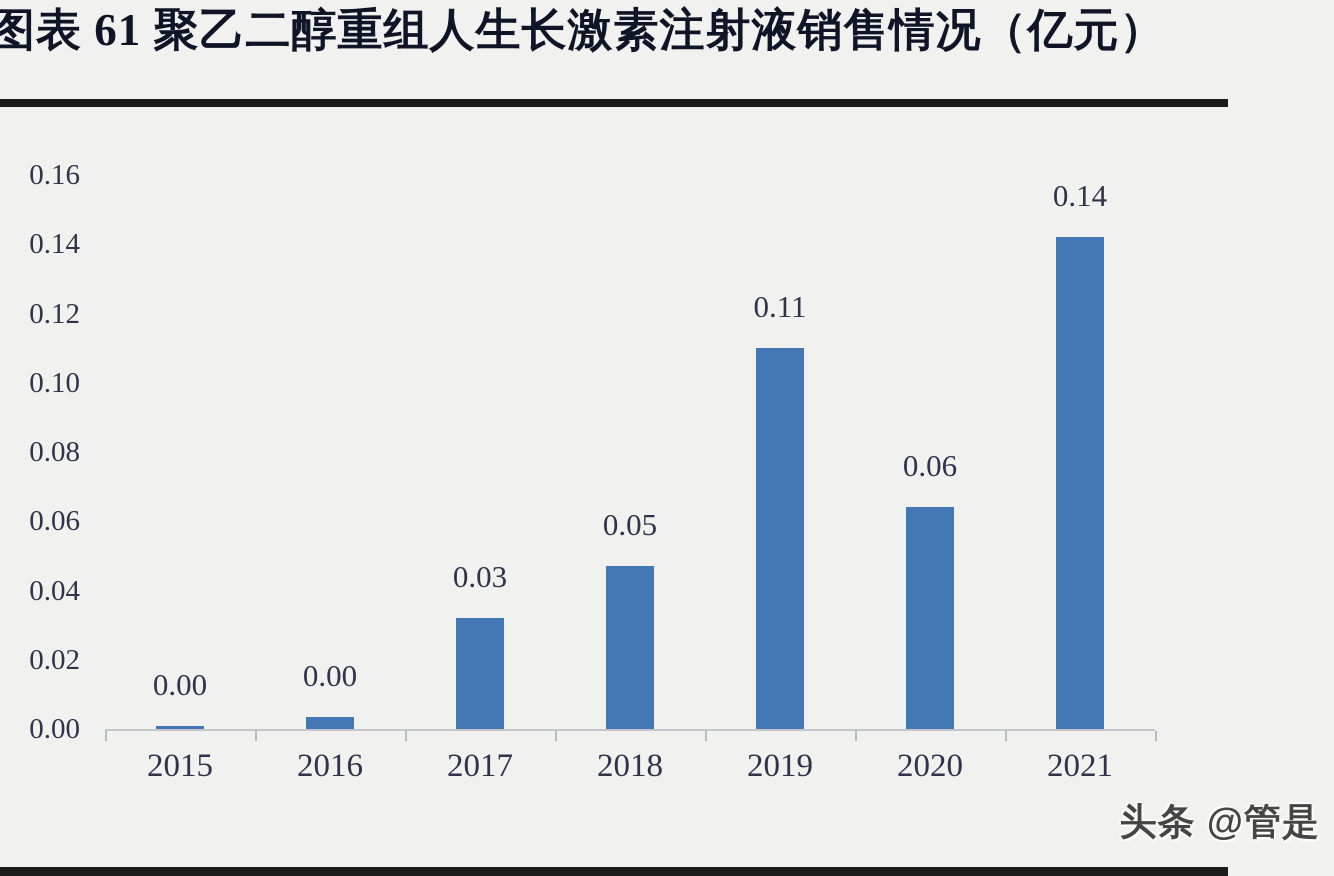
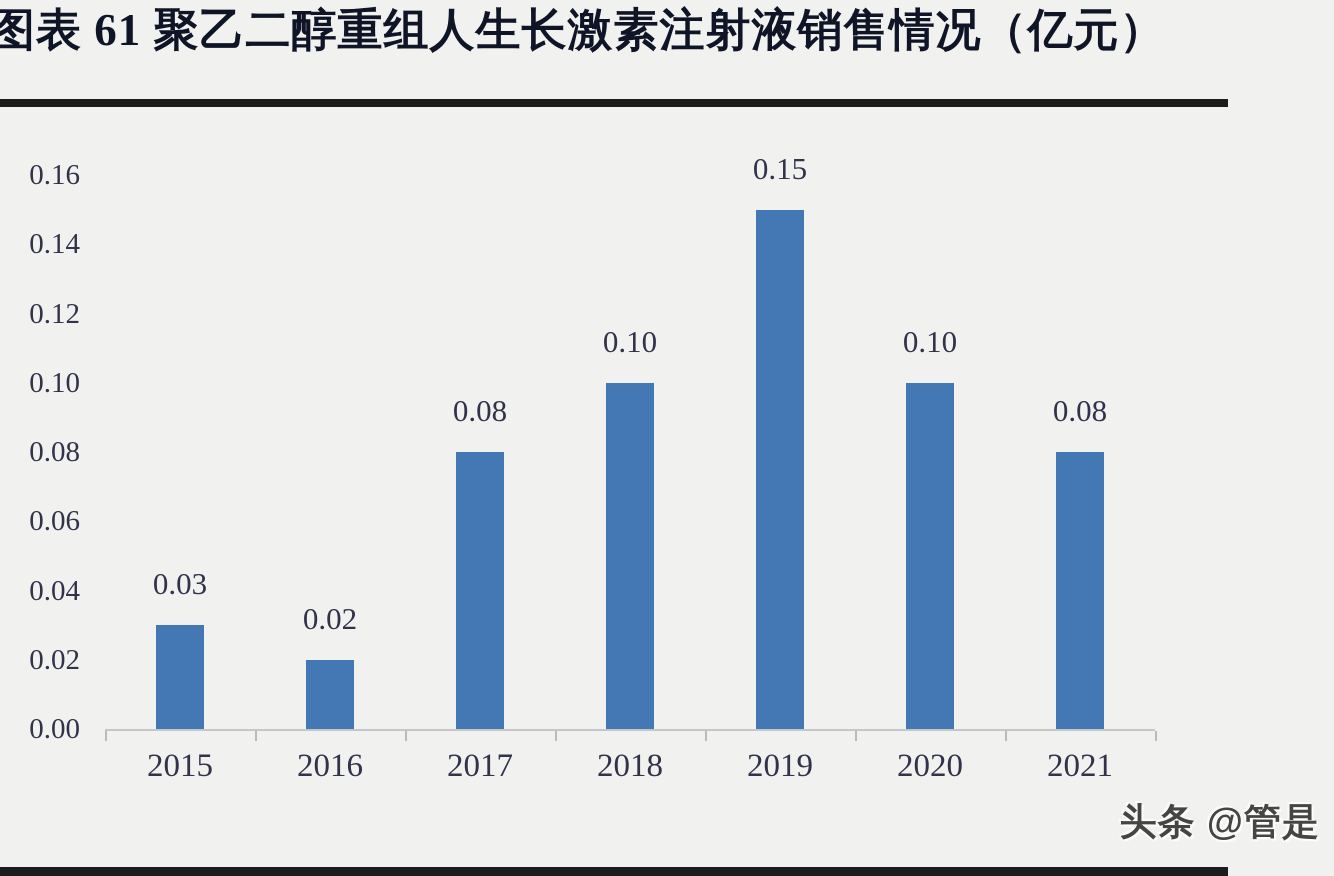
2015: 0.00 -> 0.03
2016: 0.00 -> 0.02
2017: 0.03 -> 0.08
2018: 0.05 -> 0.10
2019: 0.11 -> 0.15
2020: 0.06 -> 0.10
2021: 0.14 -> 0.08
